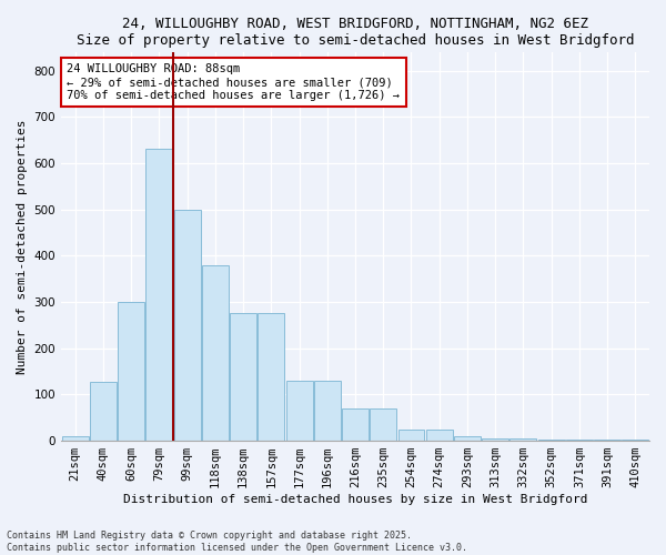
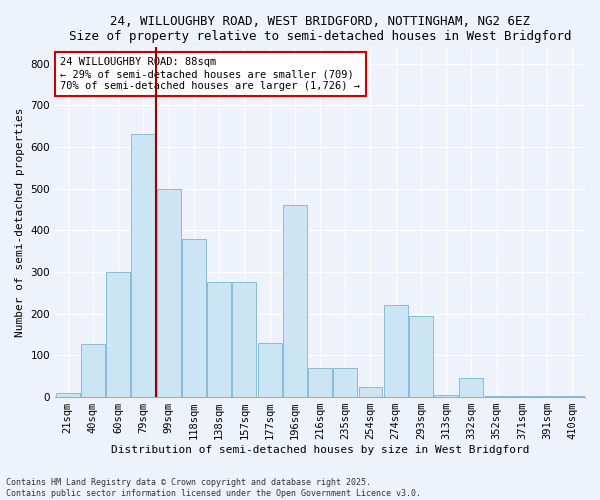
196sqm: 130 -> 460
274sqm: 25 -> 220
293sqm: 10 -> 195
332sqm: 5 -> 45
